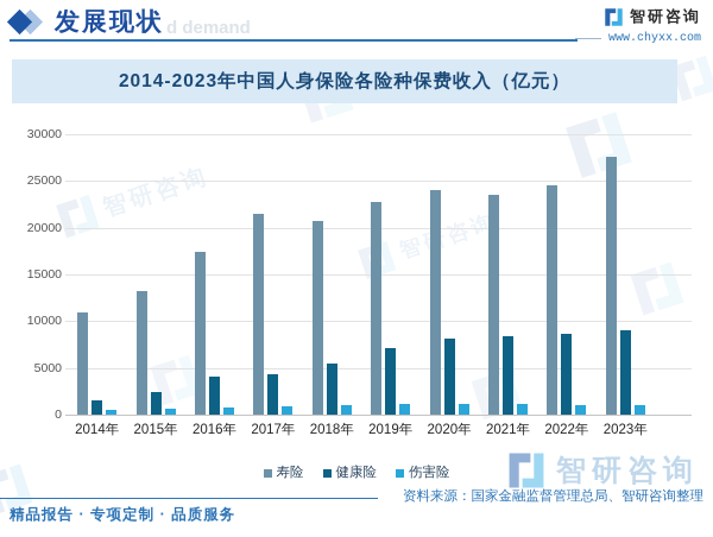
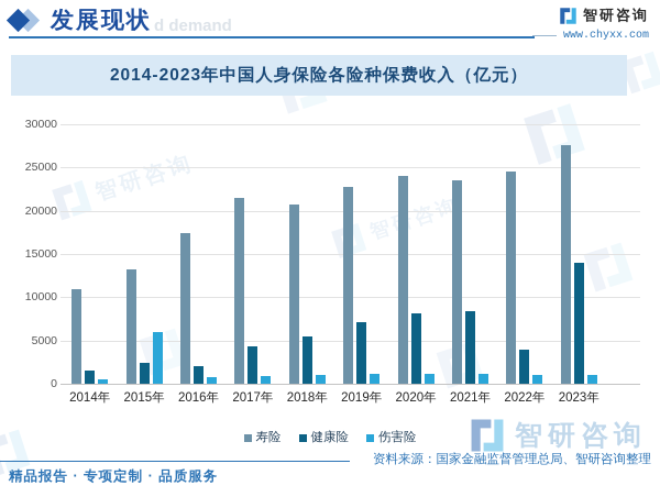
伤害险/2015年: 1000 -> 6000
健康险/2016年: 4000 -> 2000
健康险/2022年: 9000 -> 4000
健康险/2023年: 9000 -> 14000
